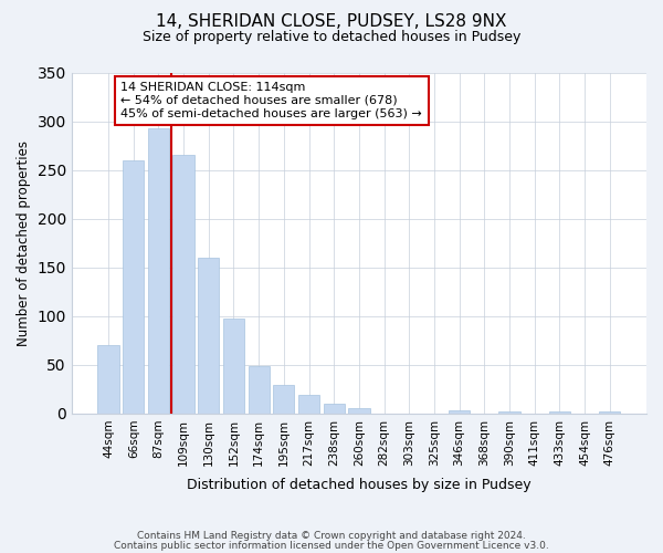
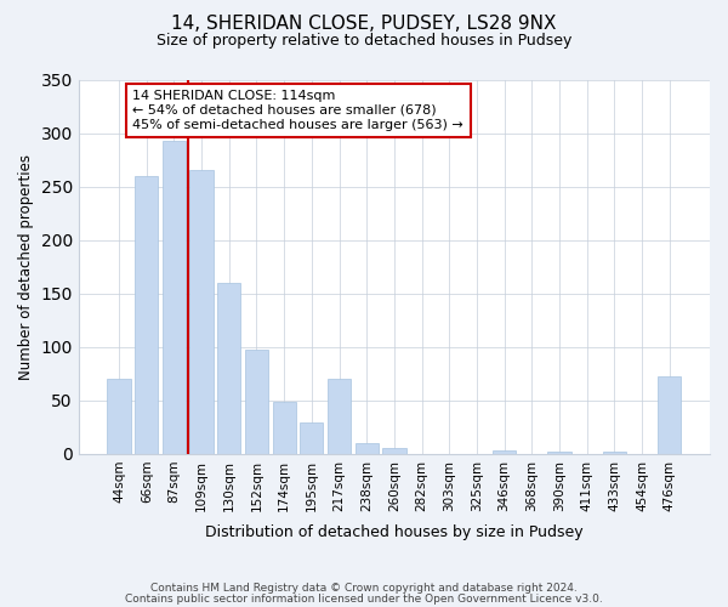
217sqm: 19 -> 70
476sqm: 2 -> 72
